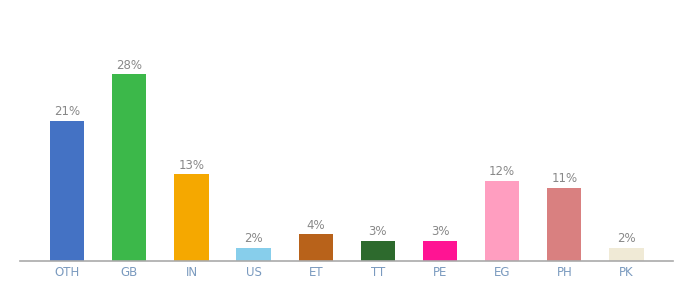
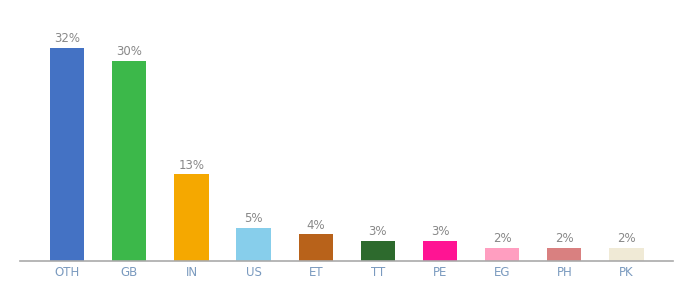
OTH: 21% -> 32%
GB: 28% -> 30%
US: 2% -> 5%
EG: 12% -> 2%
PH: 11% -> 2%
